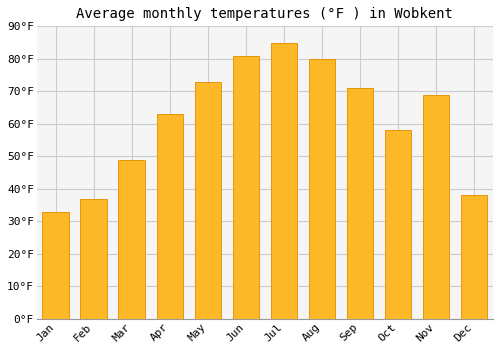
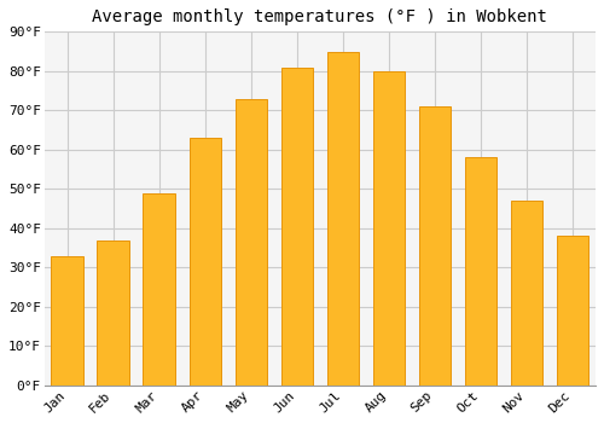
Nov: 69°F -> 47°F
